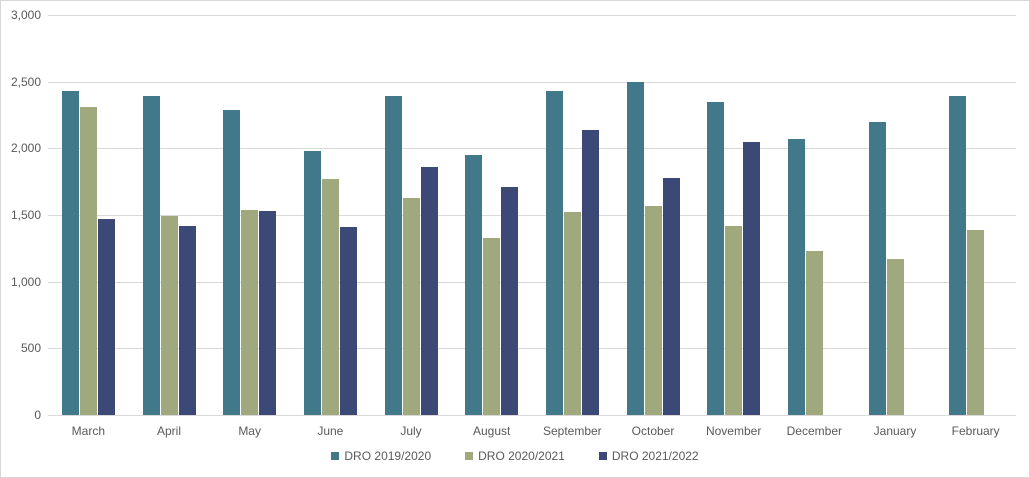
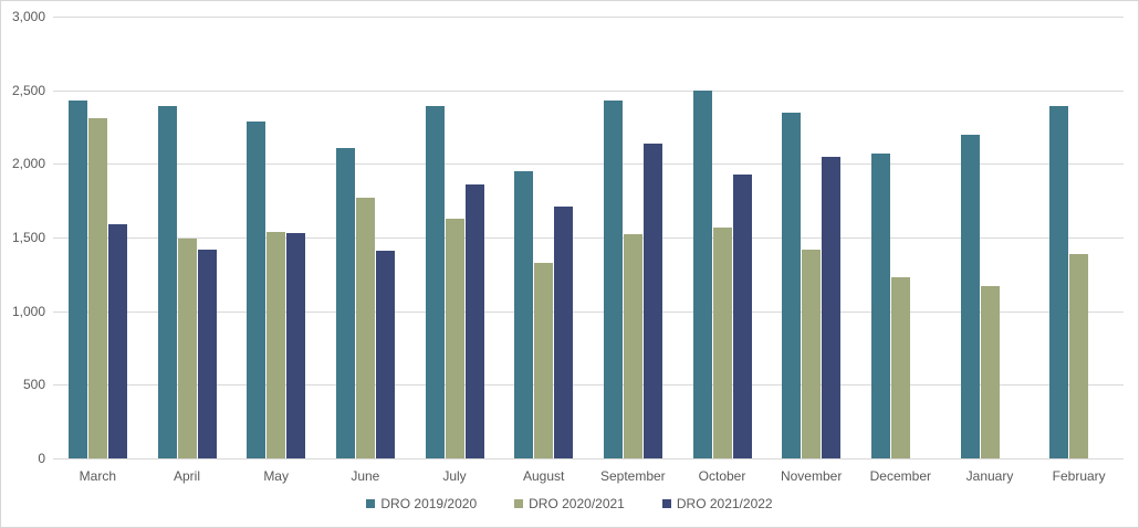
DRO 2021/2022/March: 1470 -> 1590
DRO 2019/2020/June: 1980 -> 2110
DRO 2021/2022/October: 1780 -> 1930
